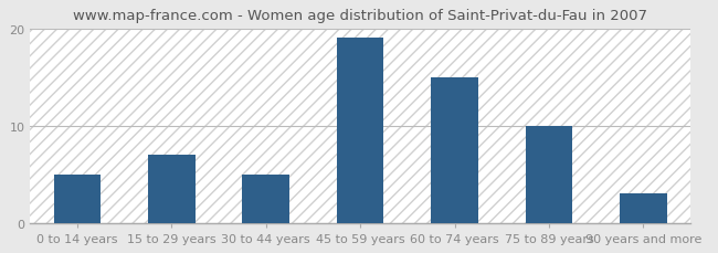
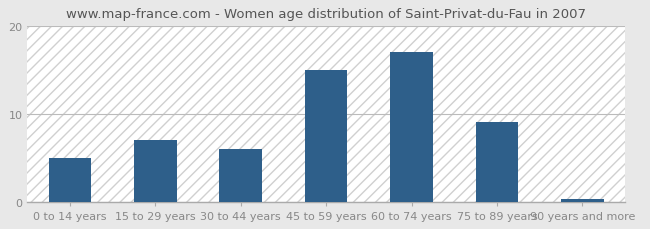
30 to 44 years: 5.0 -> 6.0
45 to 59 years: 19.0 -> 15.0
60 to 74 years: 15.0 -> 17.0
75 to 89 years: 10.0 -> 9.0
90 years and more: 3.0 -> 0.3
